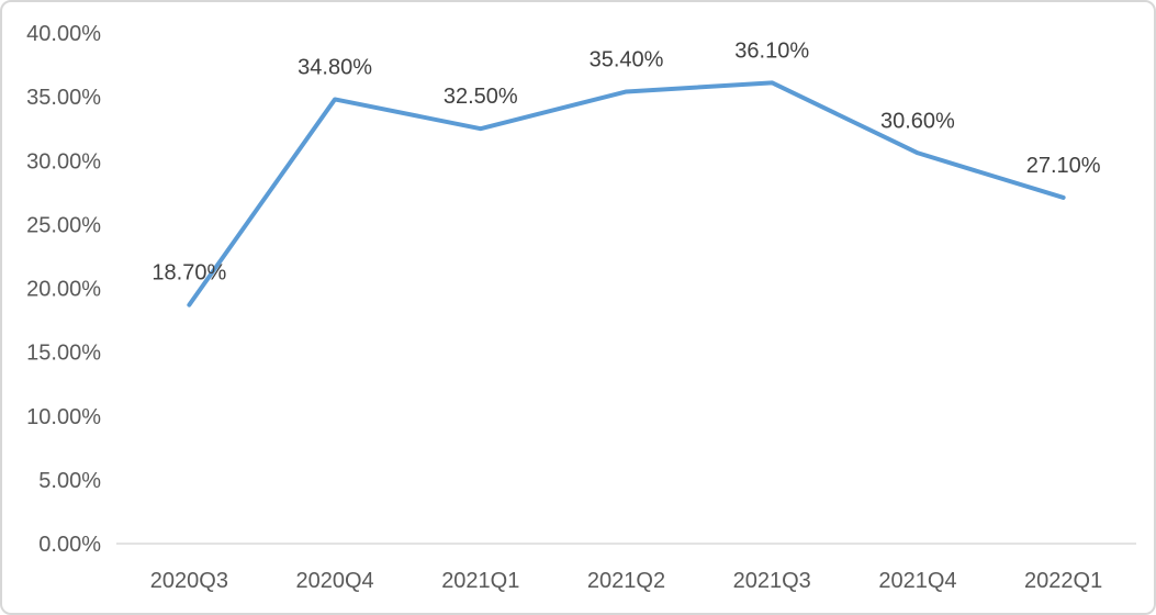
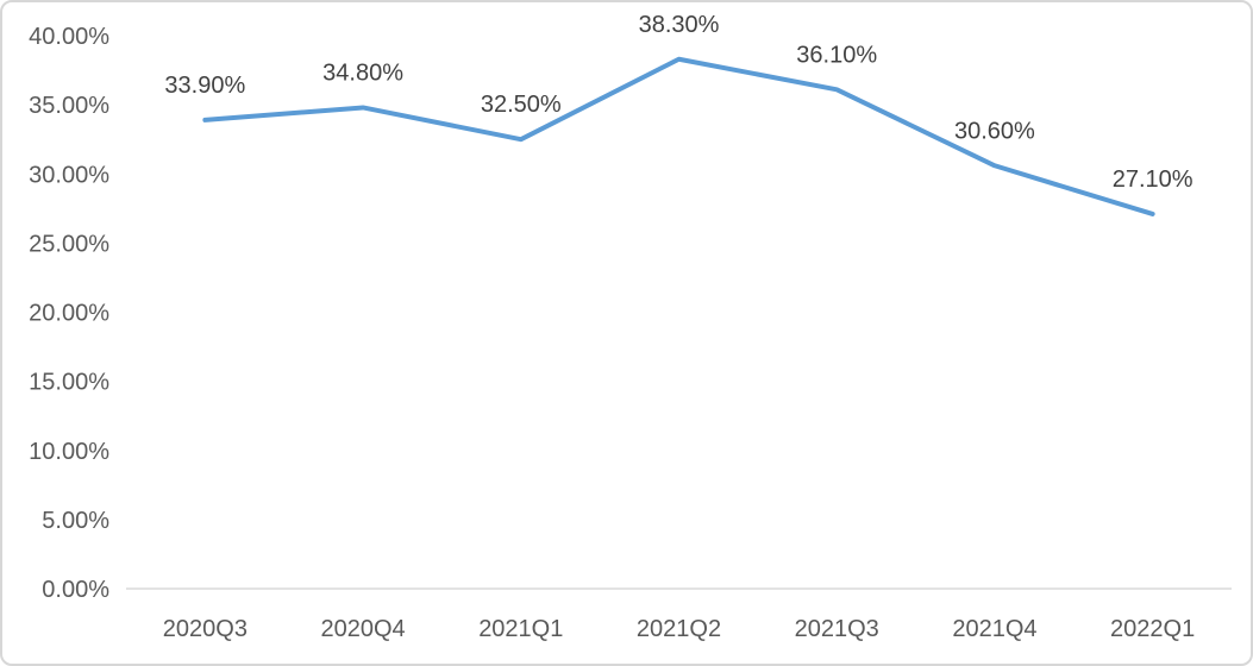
2020Q3: 18.70% -> 33.90%
2021Q2: 35.40% -> 38.30%
